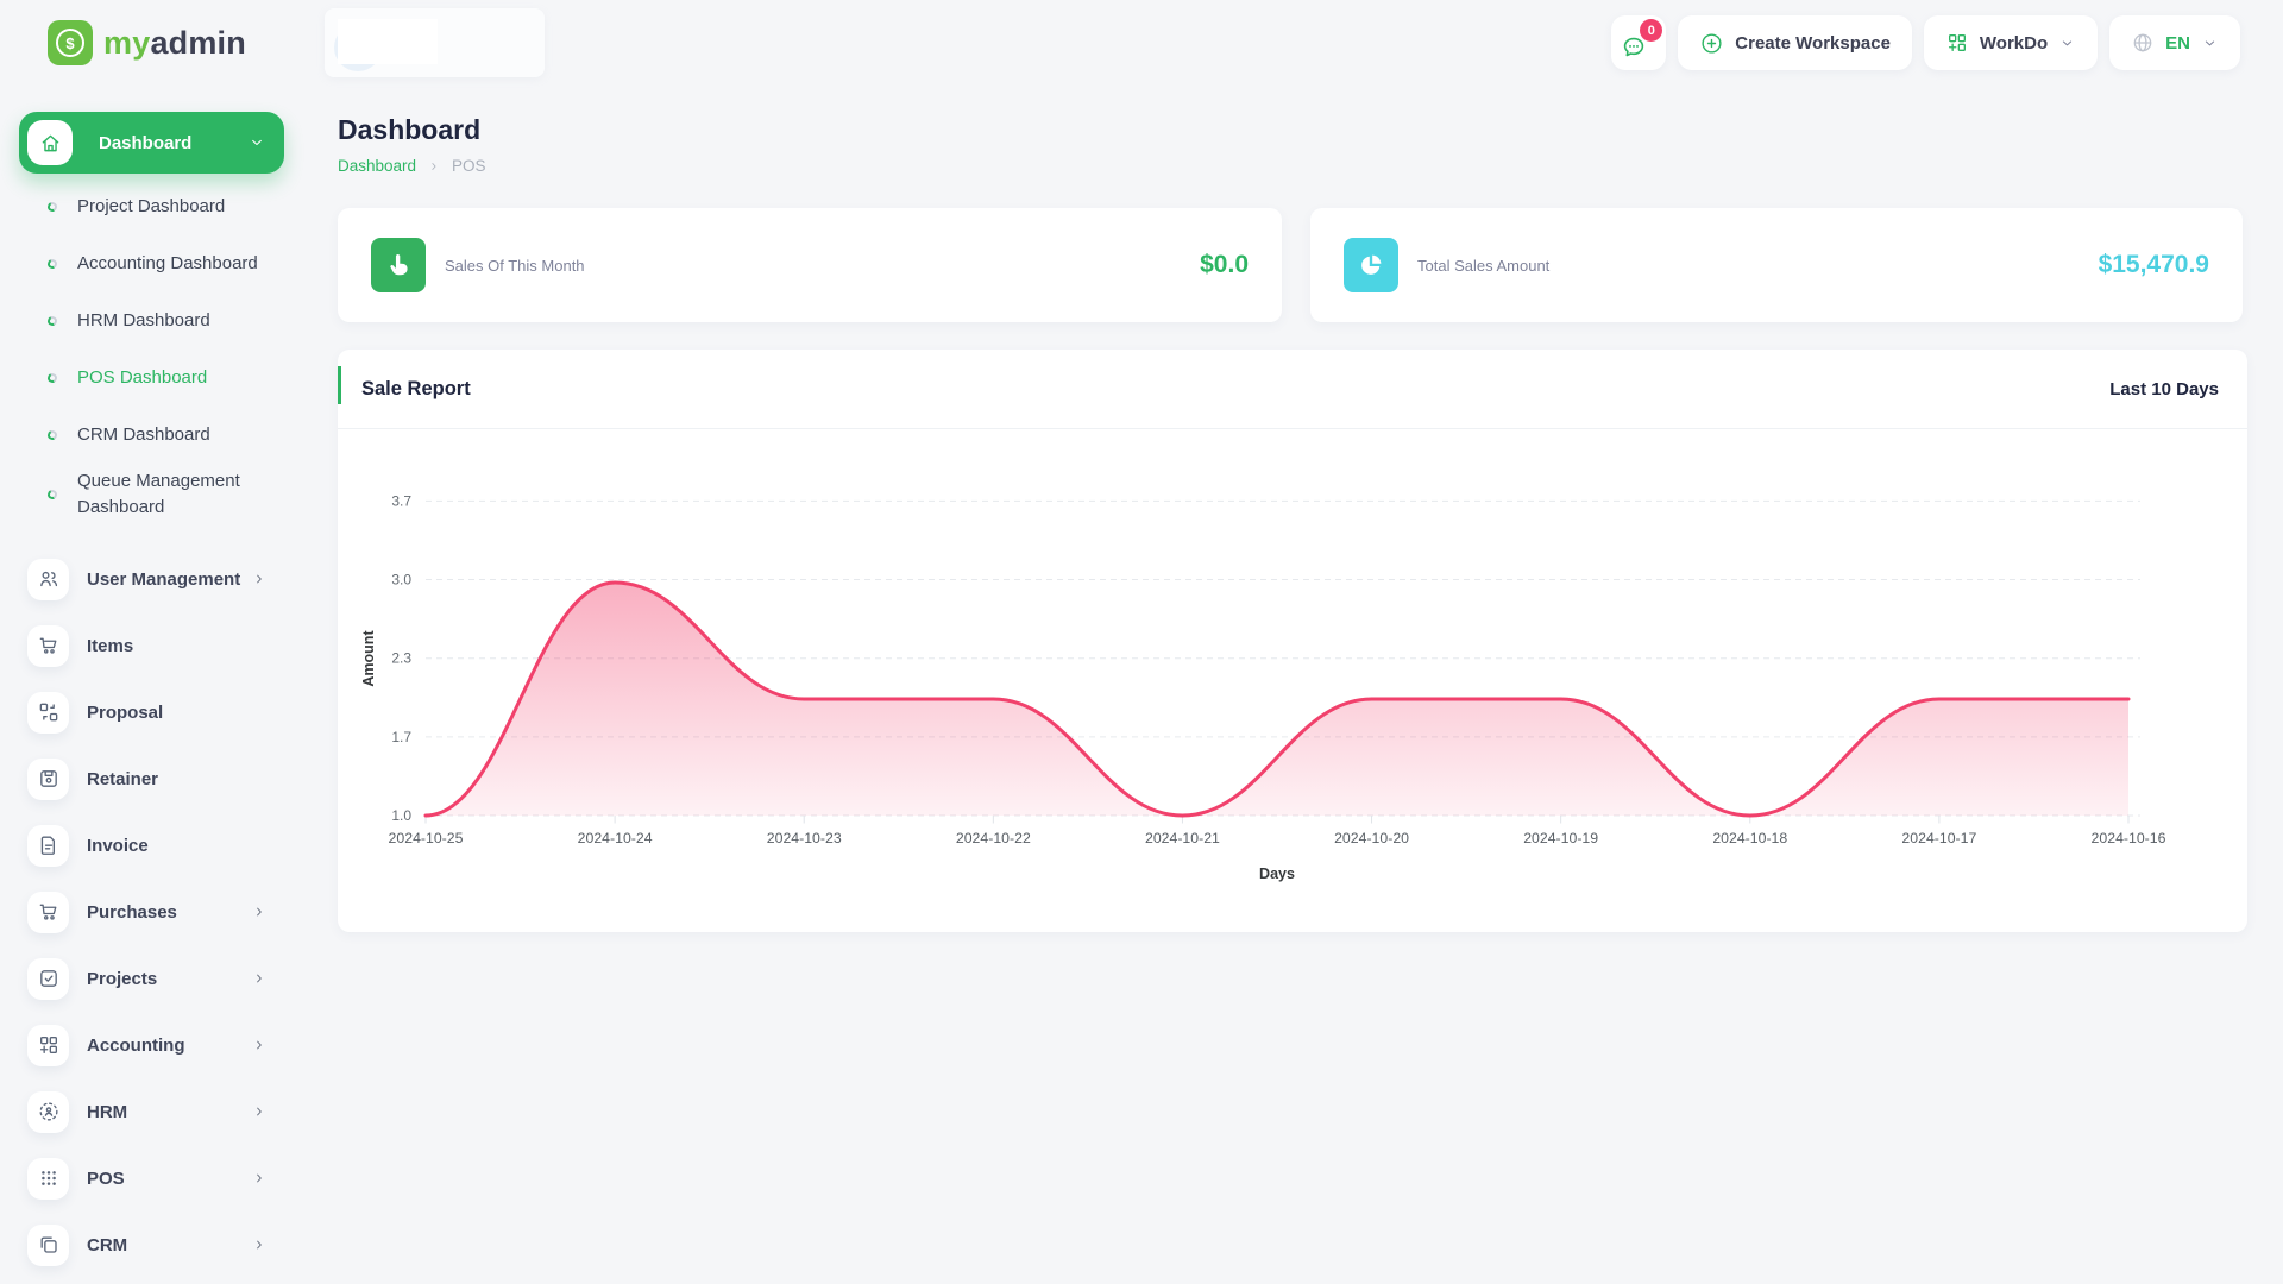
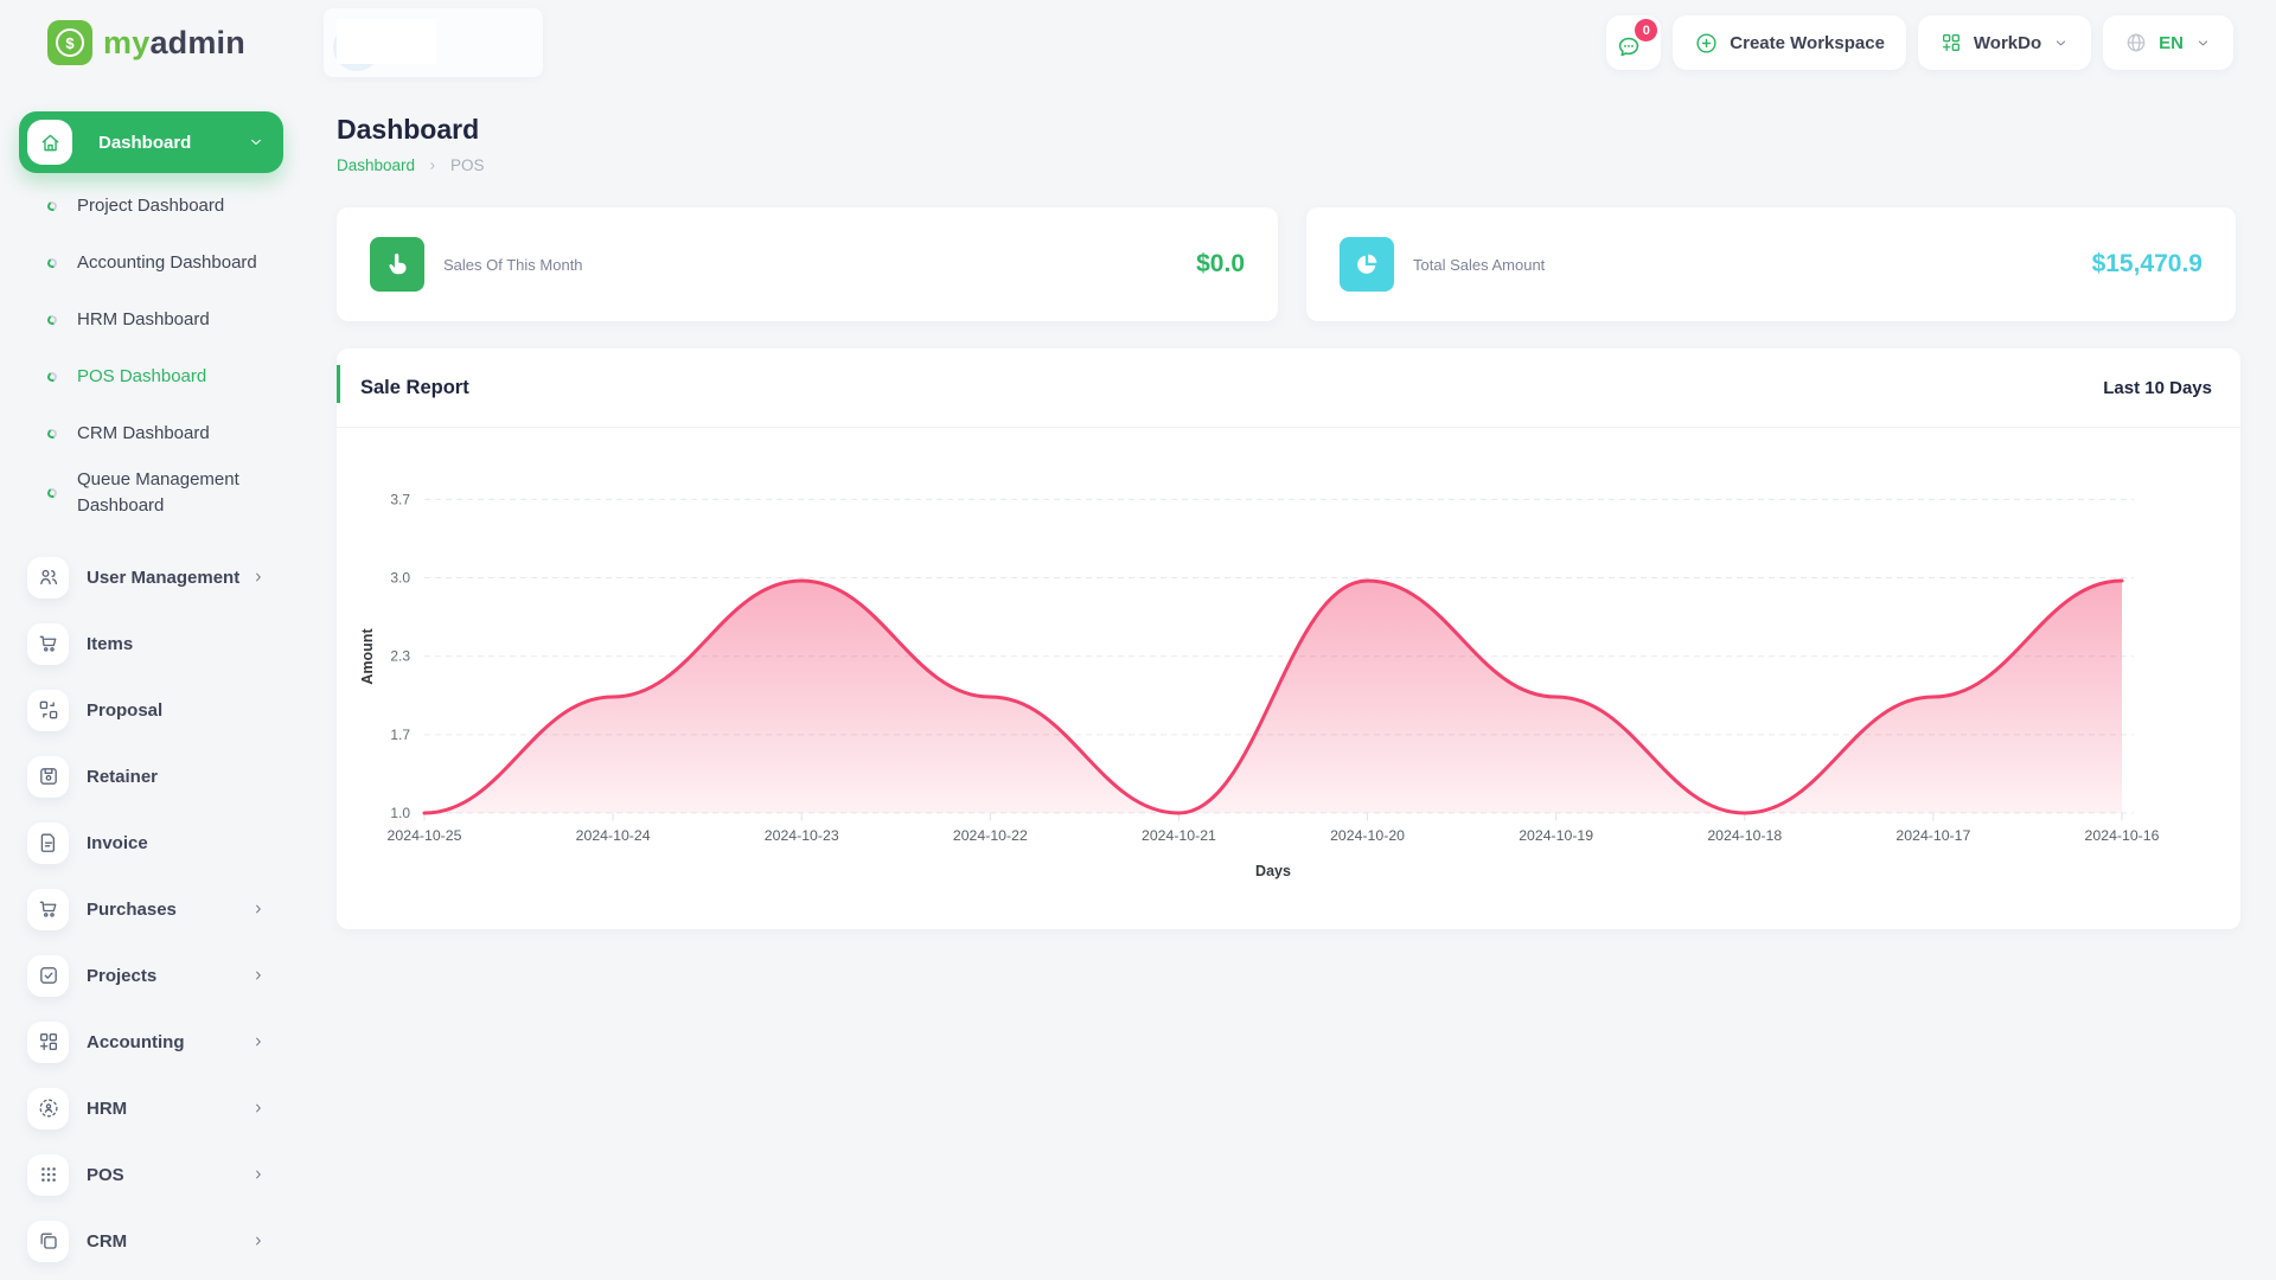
2024-10-24: 3 -> 2
2024-10-23: 2 -> 3
2024-10-20: 2 -> 3
2024-10-16: 2 -> 3
